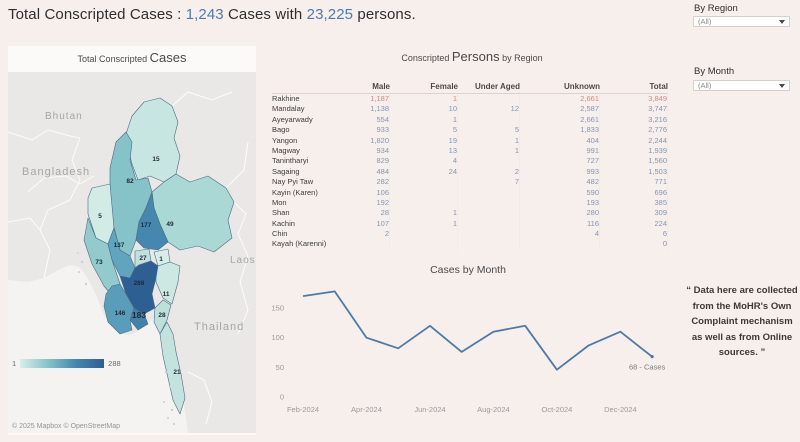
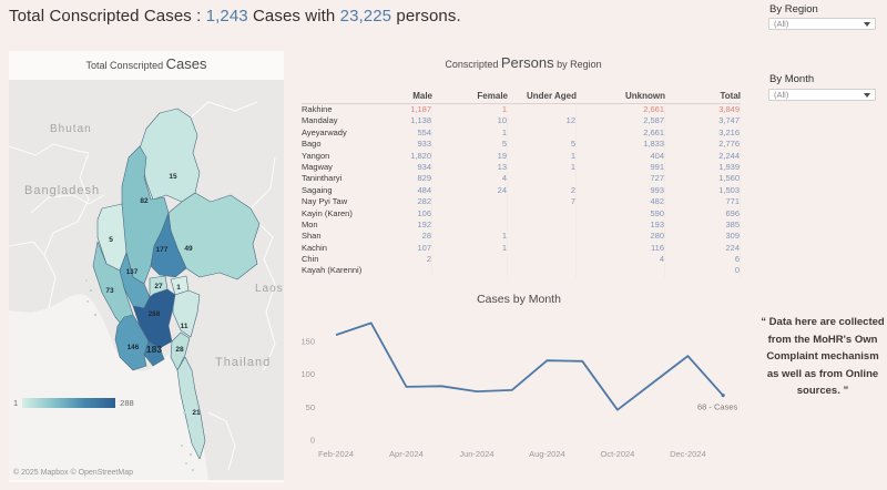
Feb-2024: 170 -> 160
Apr-2024: 100 -> 80
Jun-2024: 120 -> 70
Aug-2024: 110 -> 120
Dec-2024: 110 -> 130
